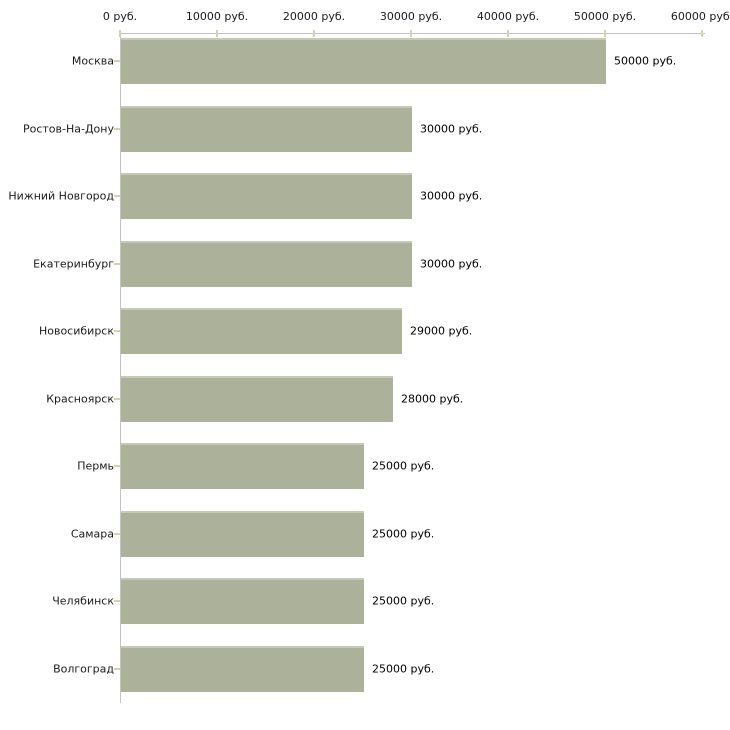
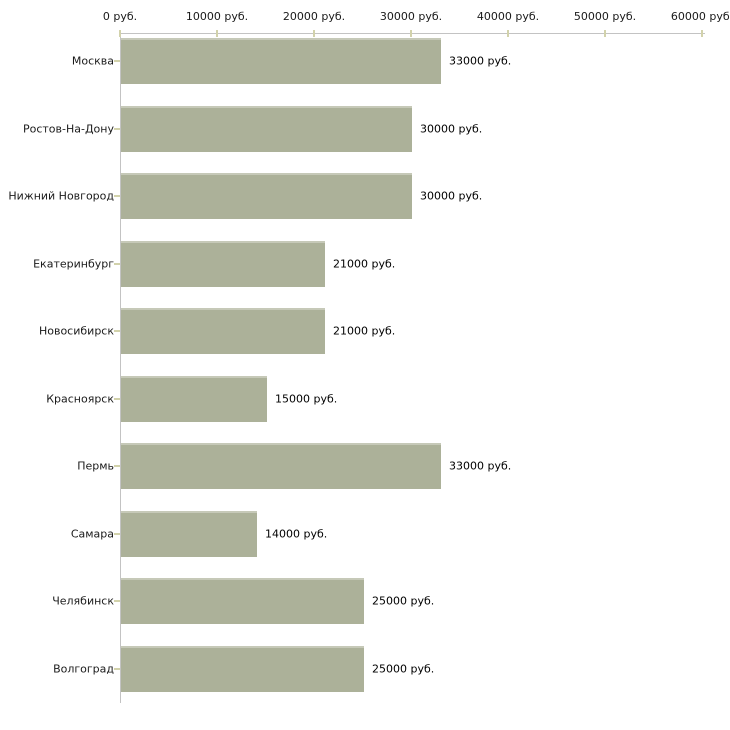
Москва: 50000 -> 33000
Екатеринбург: 30000 -> 21000
Новосибирск: 29000 -> 21000
Красноярск: 28000 -> 15000
Пермь: 25000 -> 33000
Самара: 25000 -> 14000
